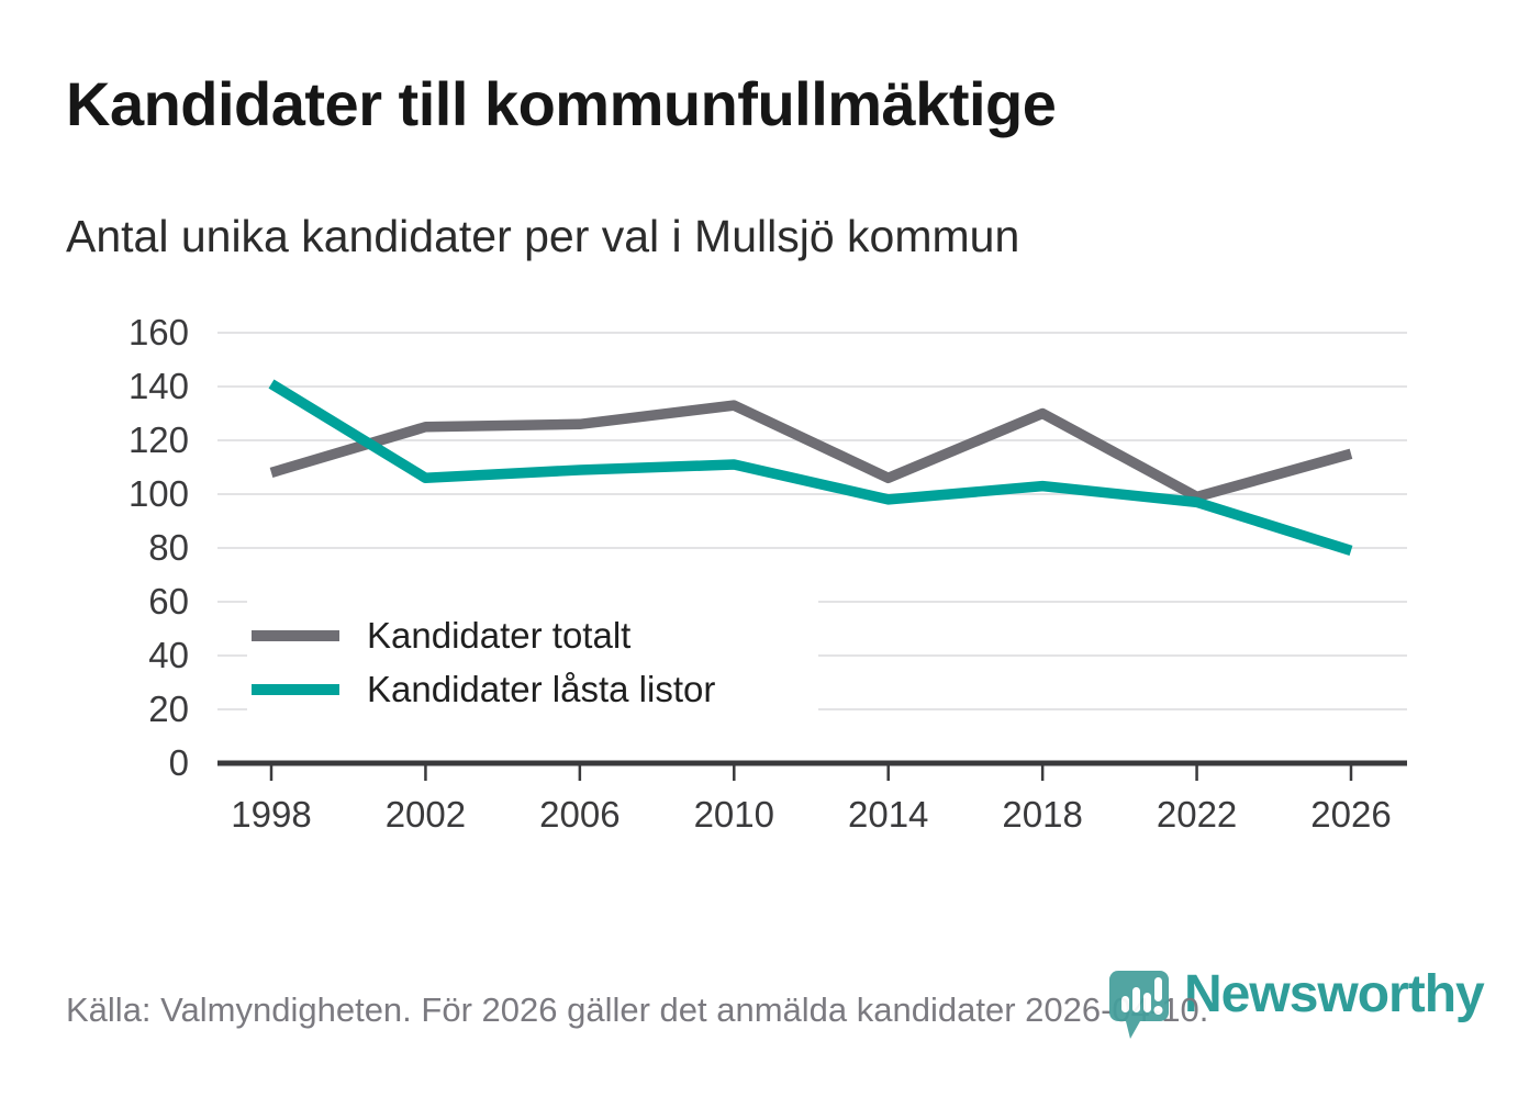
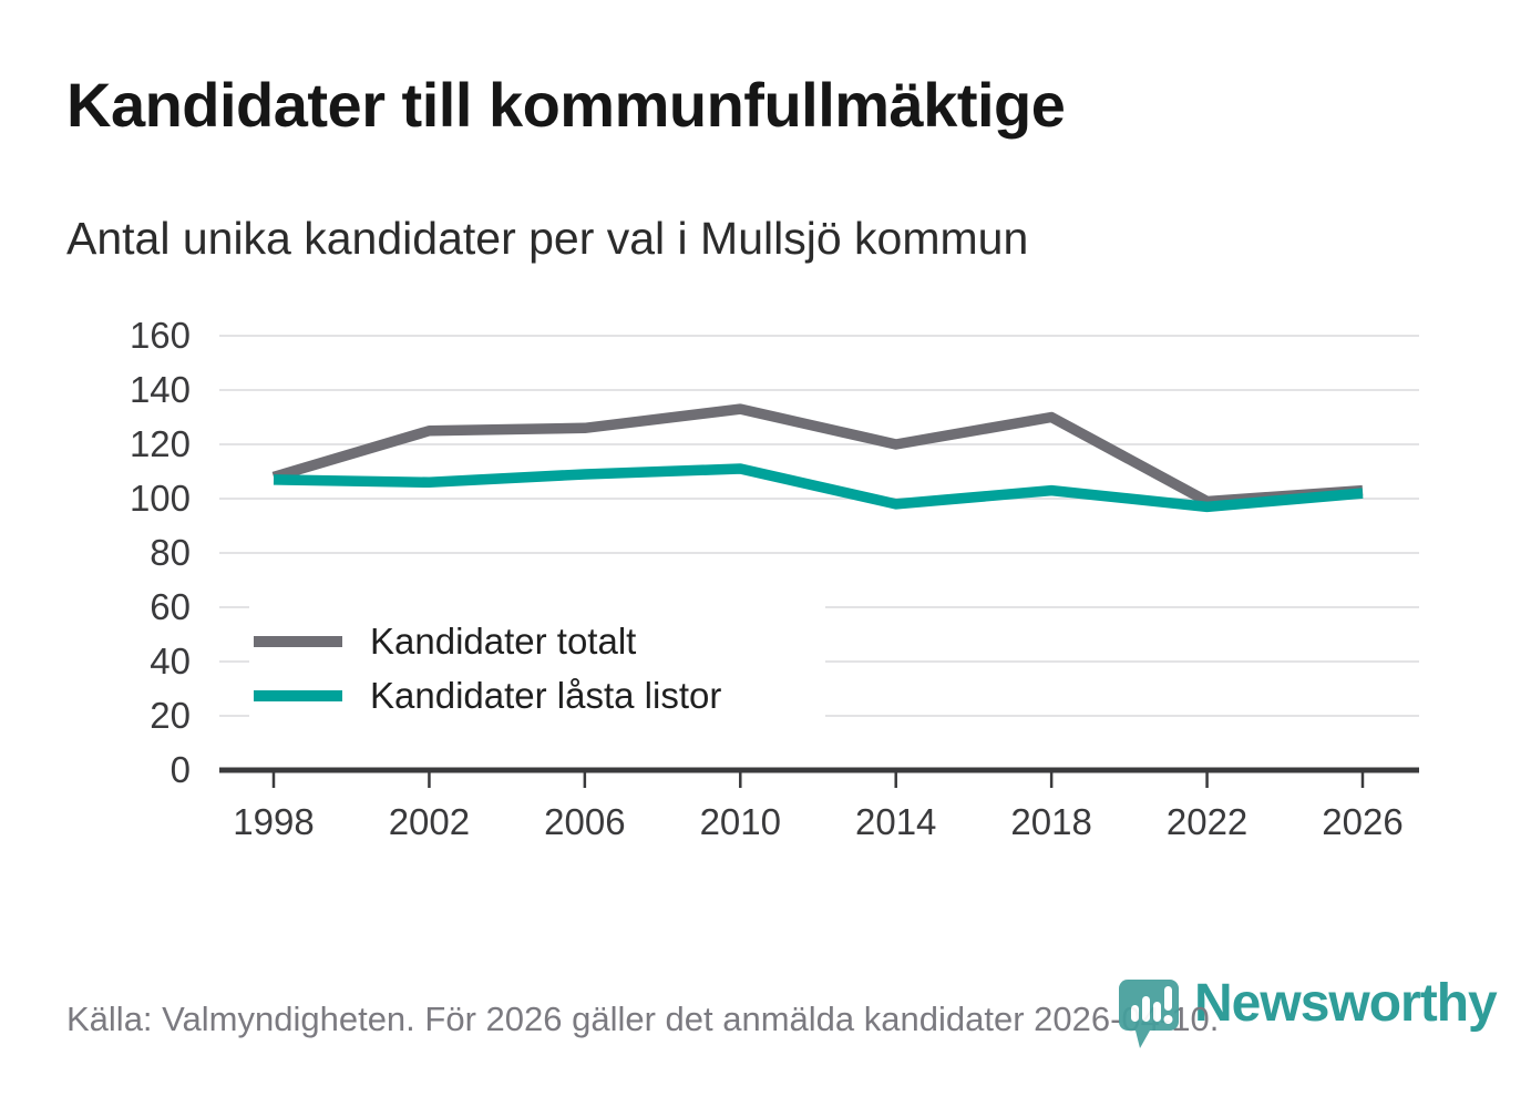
Kandidater låsta listor/1998: 141 -> 107
Kandidater totalt/2014: 106 -> 120
Kandidater totalt/2026: 115 -> 103
Kandidater låsta listor/2026: 79 -> 102
